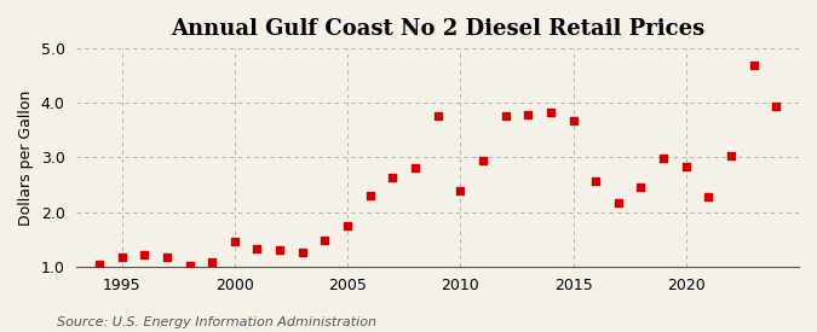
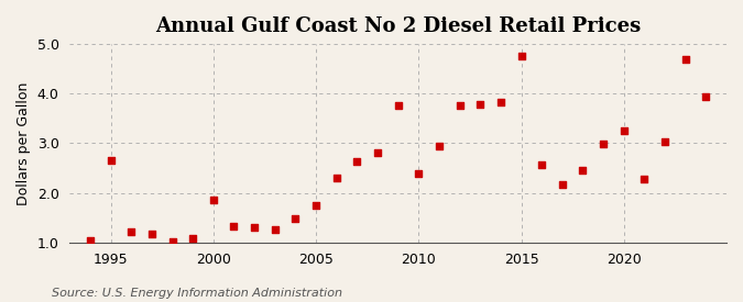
1995: 1.18 -> 2.65
2000: 1.47 -> 1.85
2015: 3.68 -> 4.75
2020: 2.83 -> 3.25
